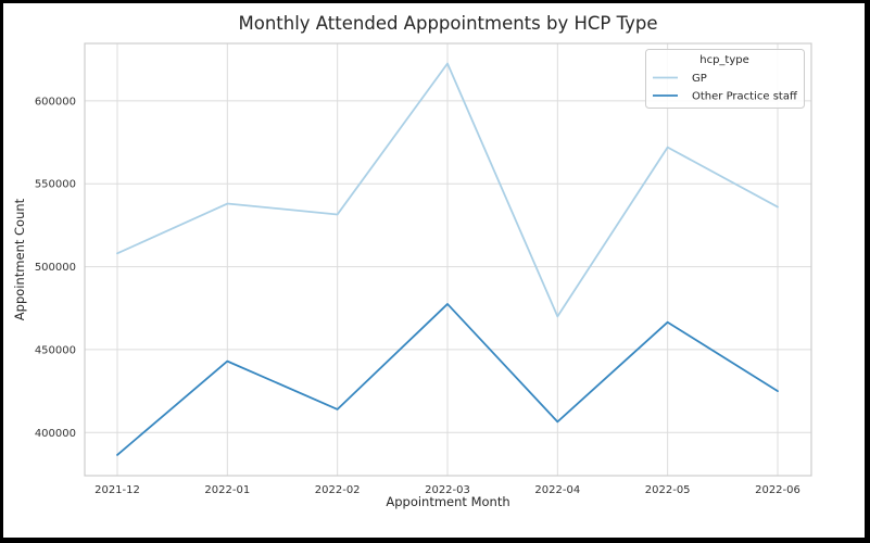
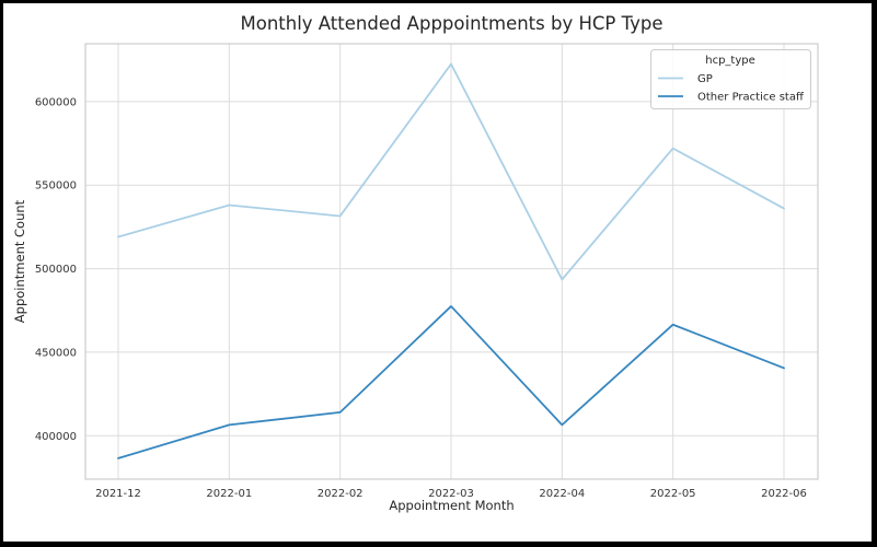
GP/2021-12: 508000 -> 519000
Other Practice staff/2022-01: 443000 -> 406000
GP/2022-04: 470000 -> 494000
Other Practice staff/2022-06: 425000 -> 440000
